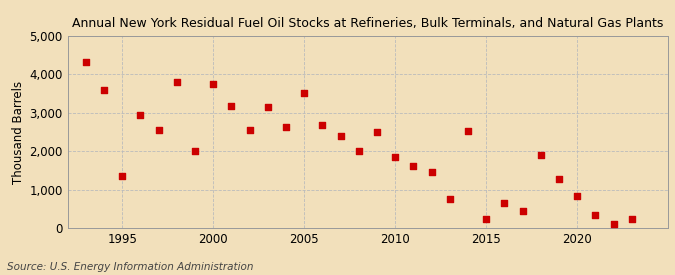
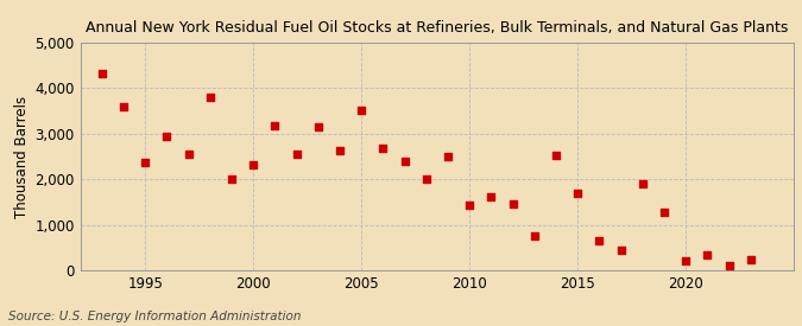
1995: 1,350 -> 2,380
2000: 3,750 -> 2,330
2010: 1,850 -> 1,430
2015: 250 -> 1,700
2020: 850 -> 220
